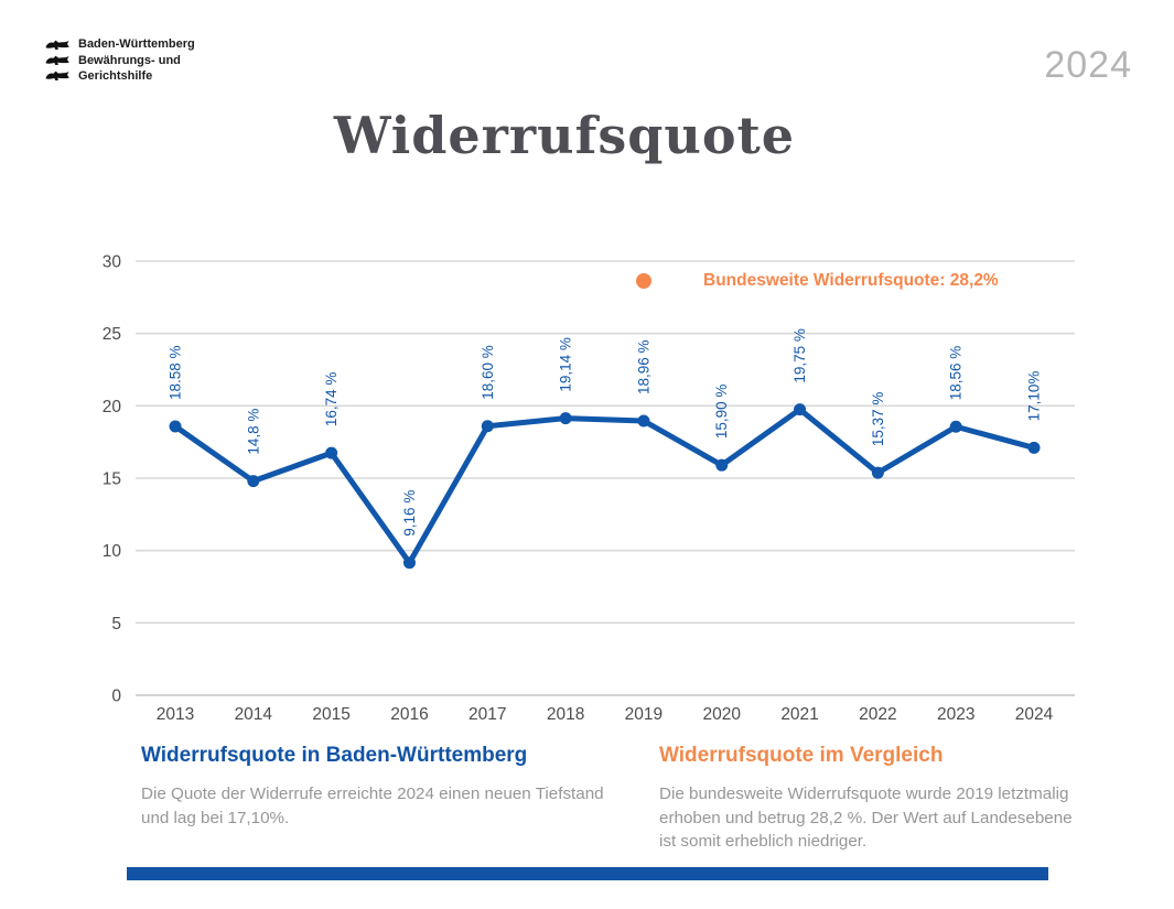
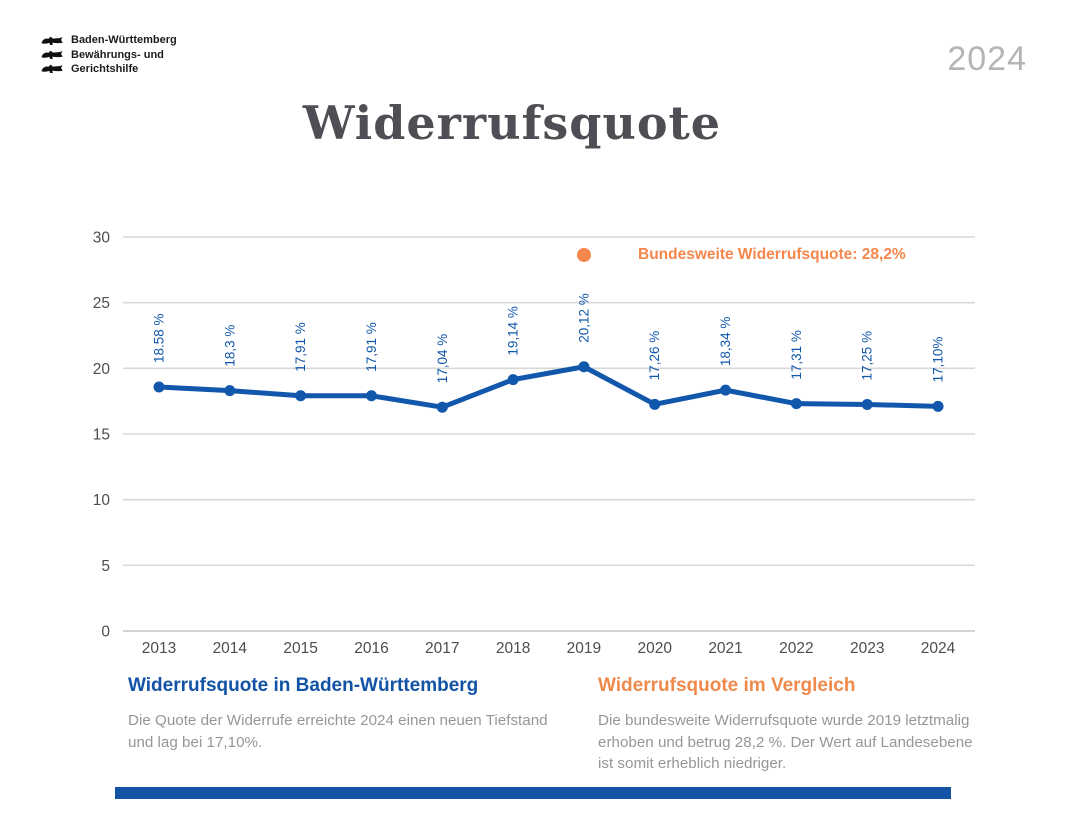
2014: 14,8 -> 18,3
2015: 16,74 -> 17,91
2016: 9,16 -> 17,91
2017: 18,60 -> 17,04
2019: 18,96 -> 20,12
2020: 15,90 -> 17,26
2021: 19,75 -> 18,34
2022: 15,37 -> 17,31
2023: 18,56 -> 17,25
